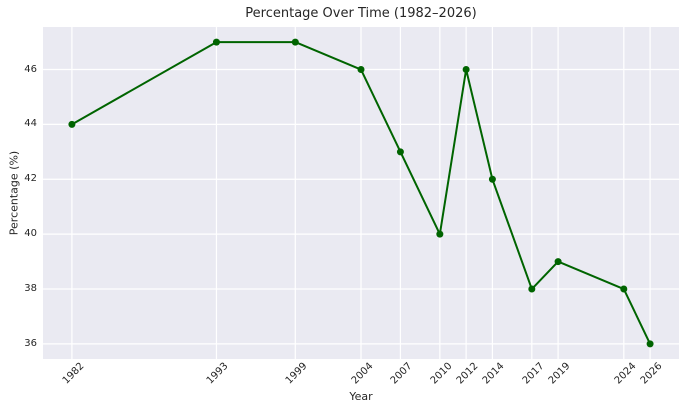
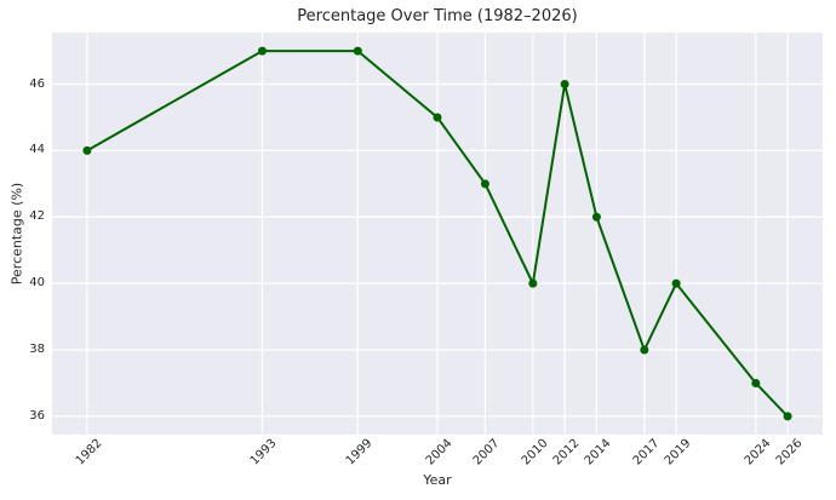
2004: 46 -> 45
2019: 39 -> 40
2024: 38 -> 37
